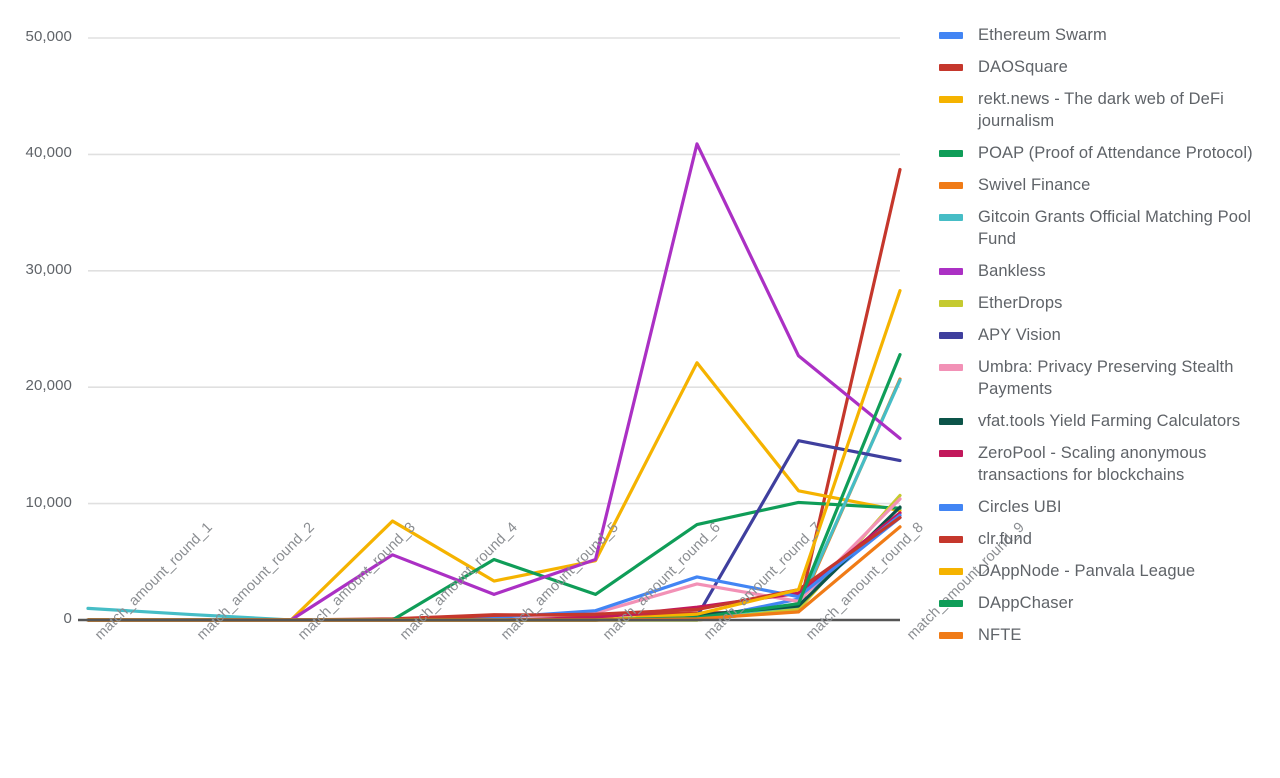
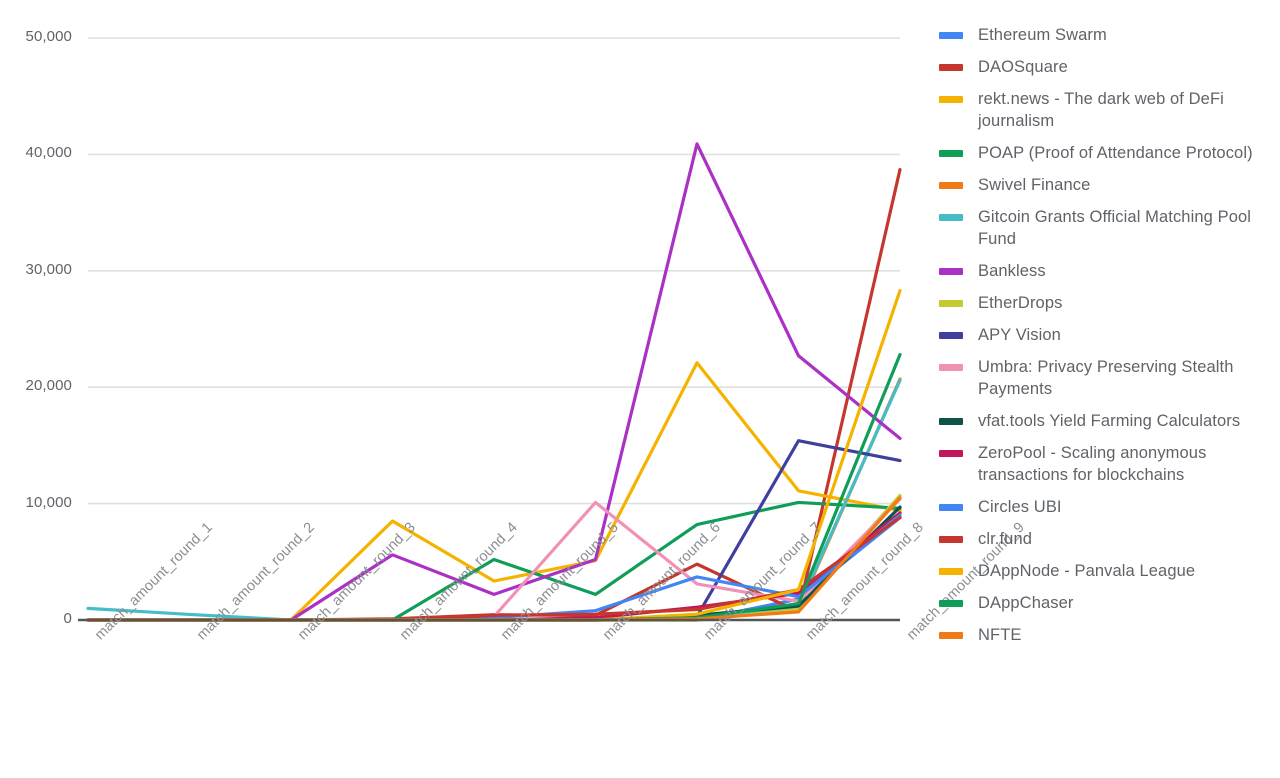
Umbra: Privacy Preserving Stealth Payments/match_amount_round_6: 600 -> 10100
DAOSquare/match_amount_round_7: 600 -> 4800
NFTE/match_amount_round_9: 8000 -> 10500
